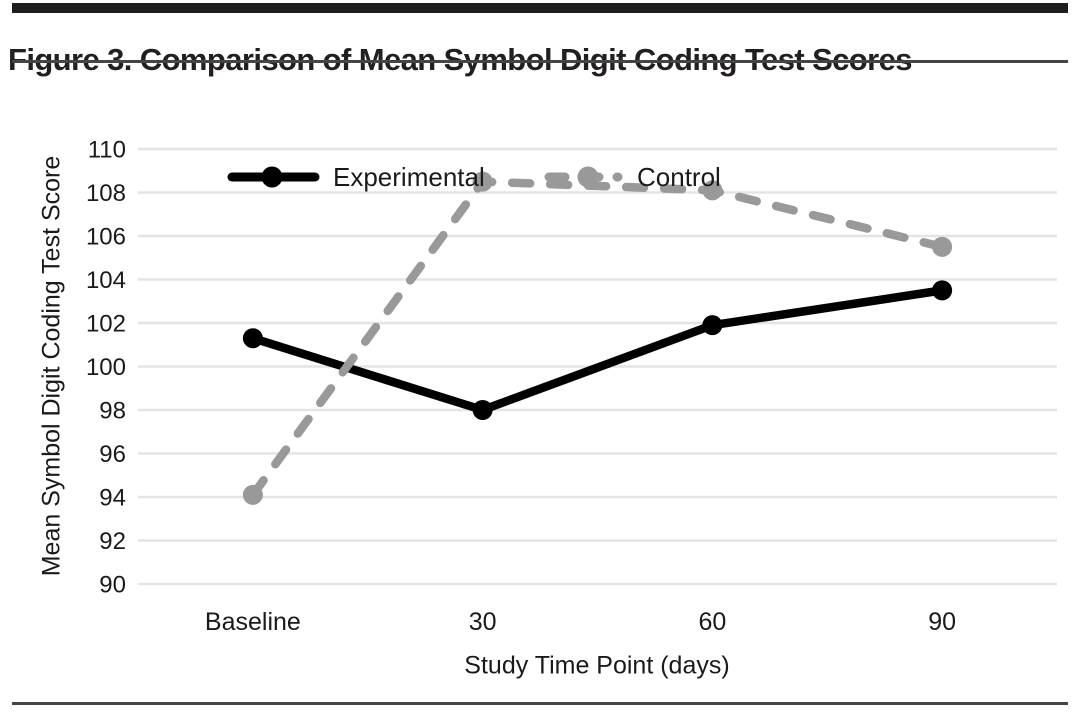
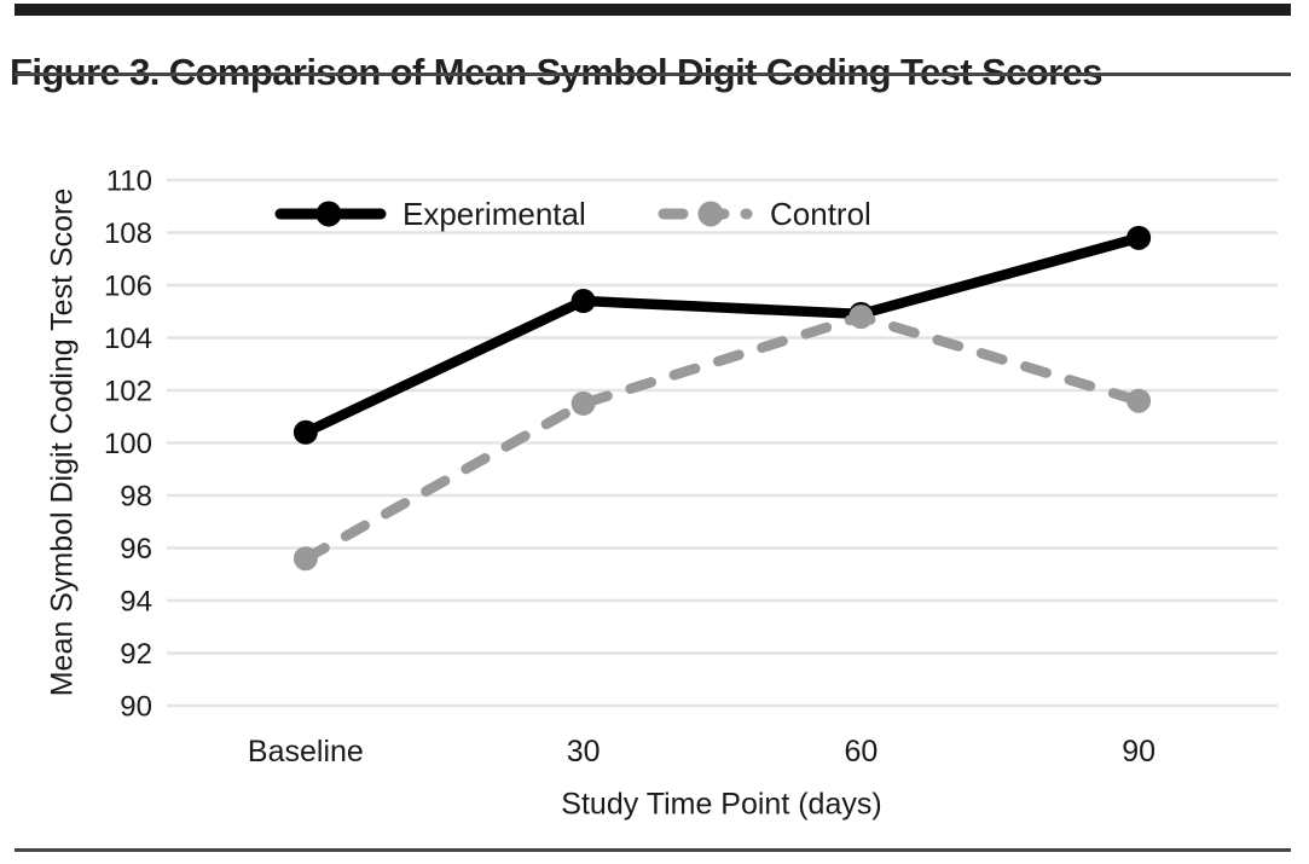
Experimental/Baseline: 101.3 -> 100.4
Control/Baseline: 94.1 -> 95.6
Experimental/30: 98.0 -> 105.4
Control/30: 108.5 -> 101.5
Experimental/60: 101.9 -> 104.9
Control/60: 108.1 -> 104.8
Experimental/90: 103.5 -> 107.8
Control/90: 105.5 -> 101.6
